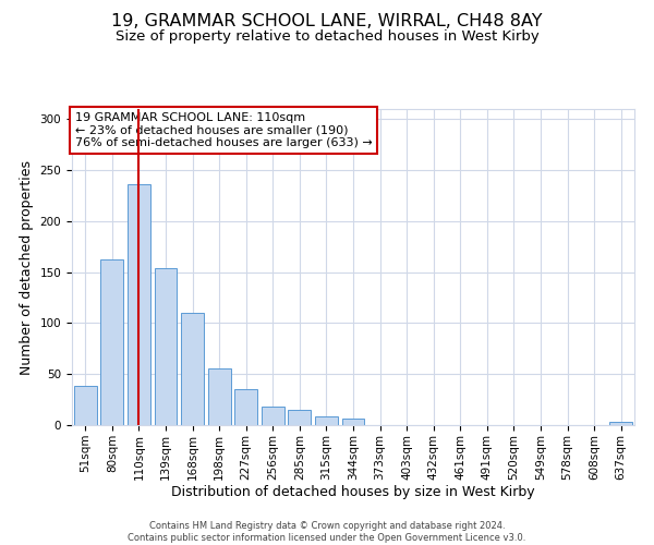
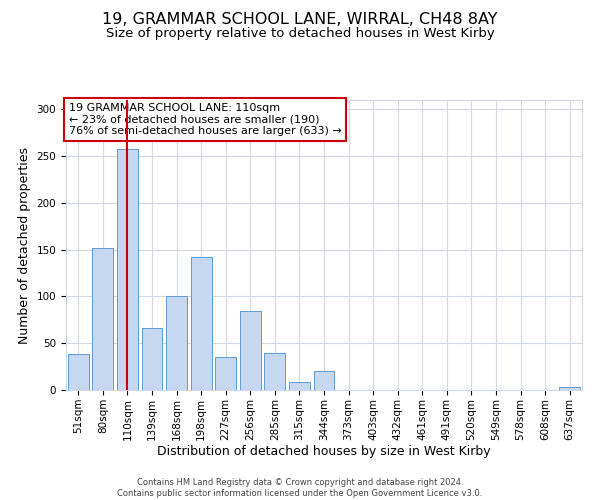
80sqm: 163 -> 152
110sqm: 236 -> 258
139sqm: 154 -> 66
168sqm: 110 -> 100
198sqm: 56 -> 142
256sqm: 18 -> 84
285sqm: 15 -> 40
344sqm: 6 -> 20
